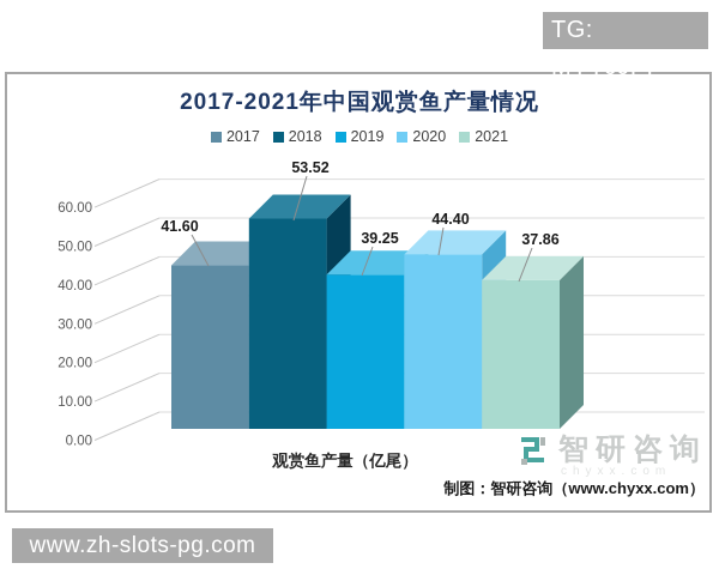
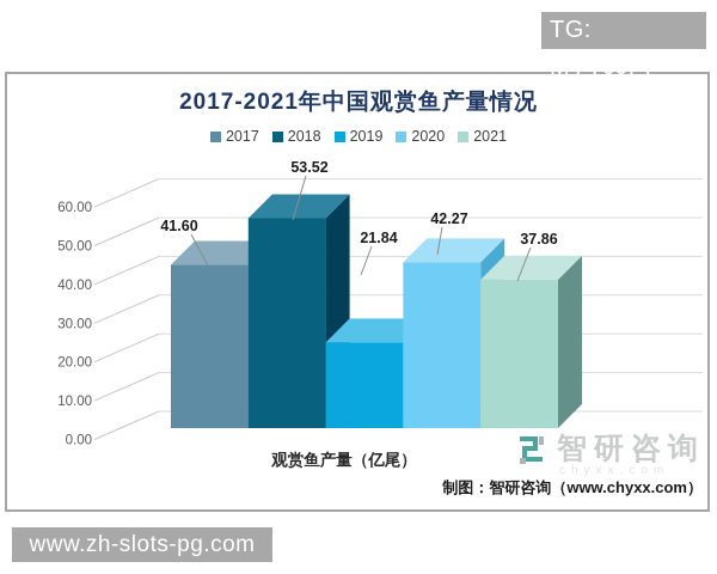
2019: 39.25 -> 21.84
2020: 44.40 -> 42.27
